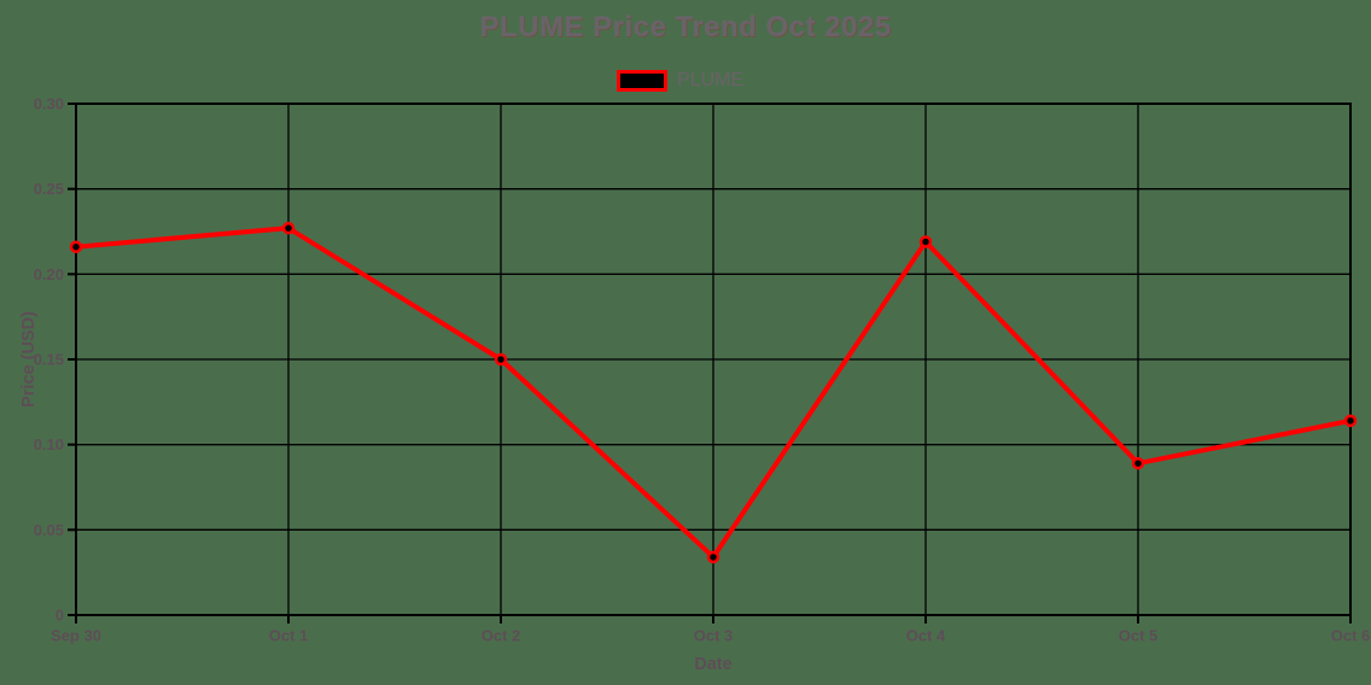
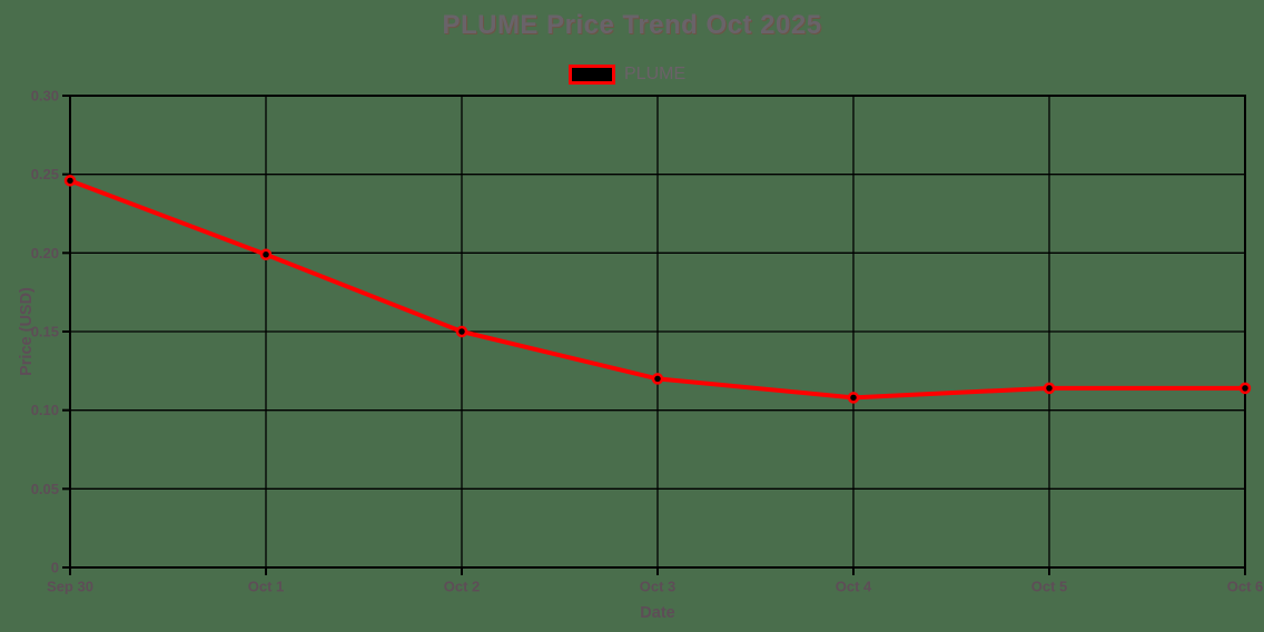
Sep 30: 0.216 -> 0.246
Oct 1: 0.227 -> 0.199
Oct 3: 0.034 -> 0.120
Oct 4: 0.219 -> 0.108
Oct 5: 0.089 -> 0.114
